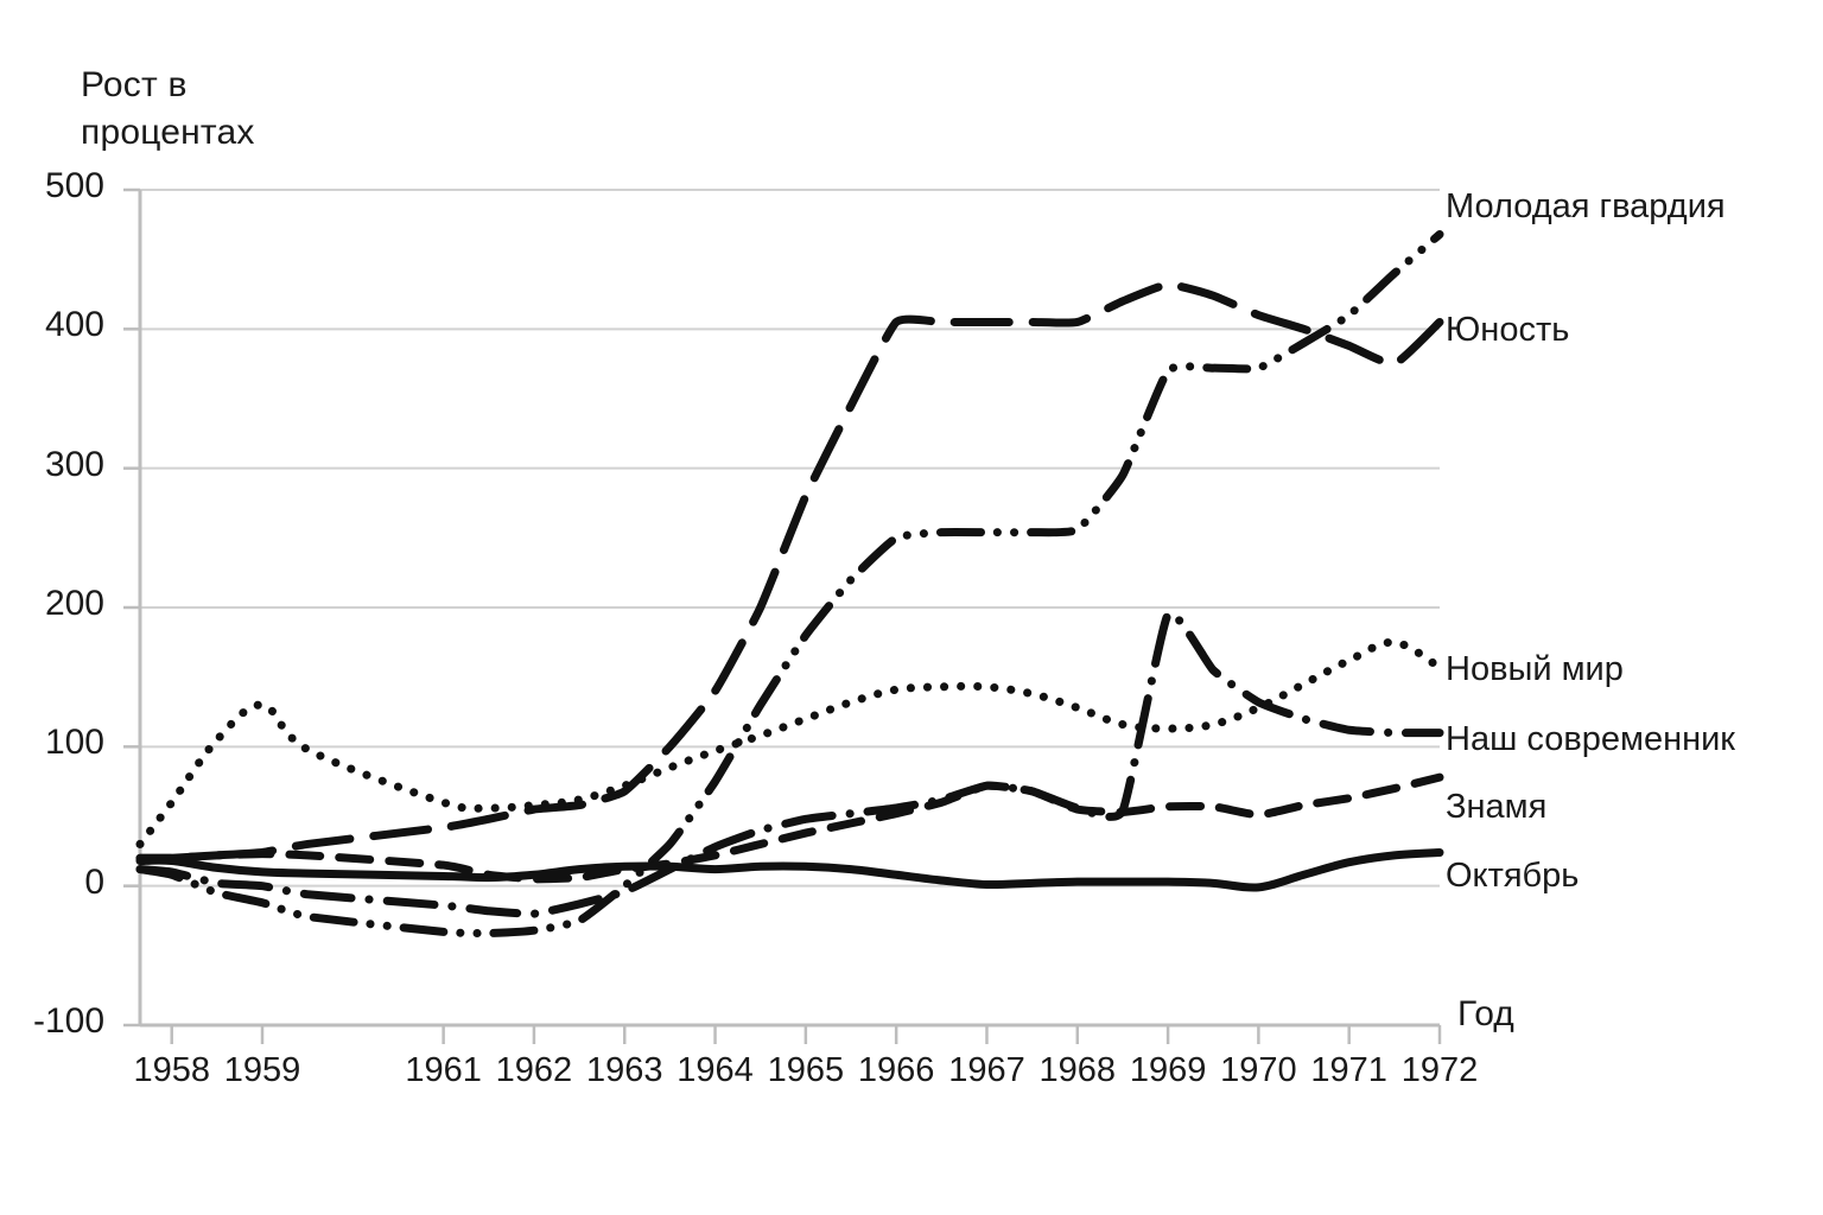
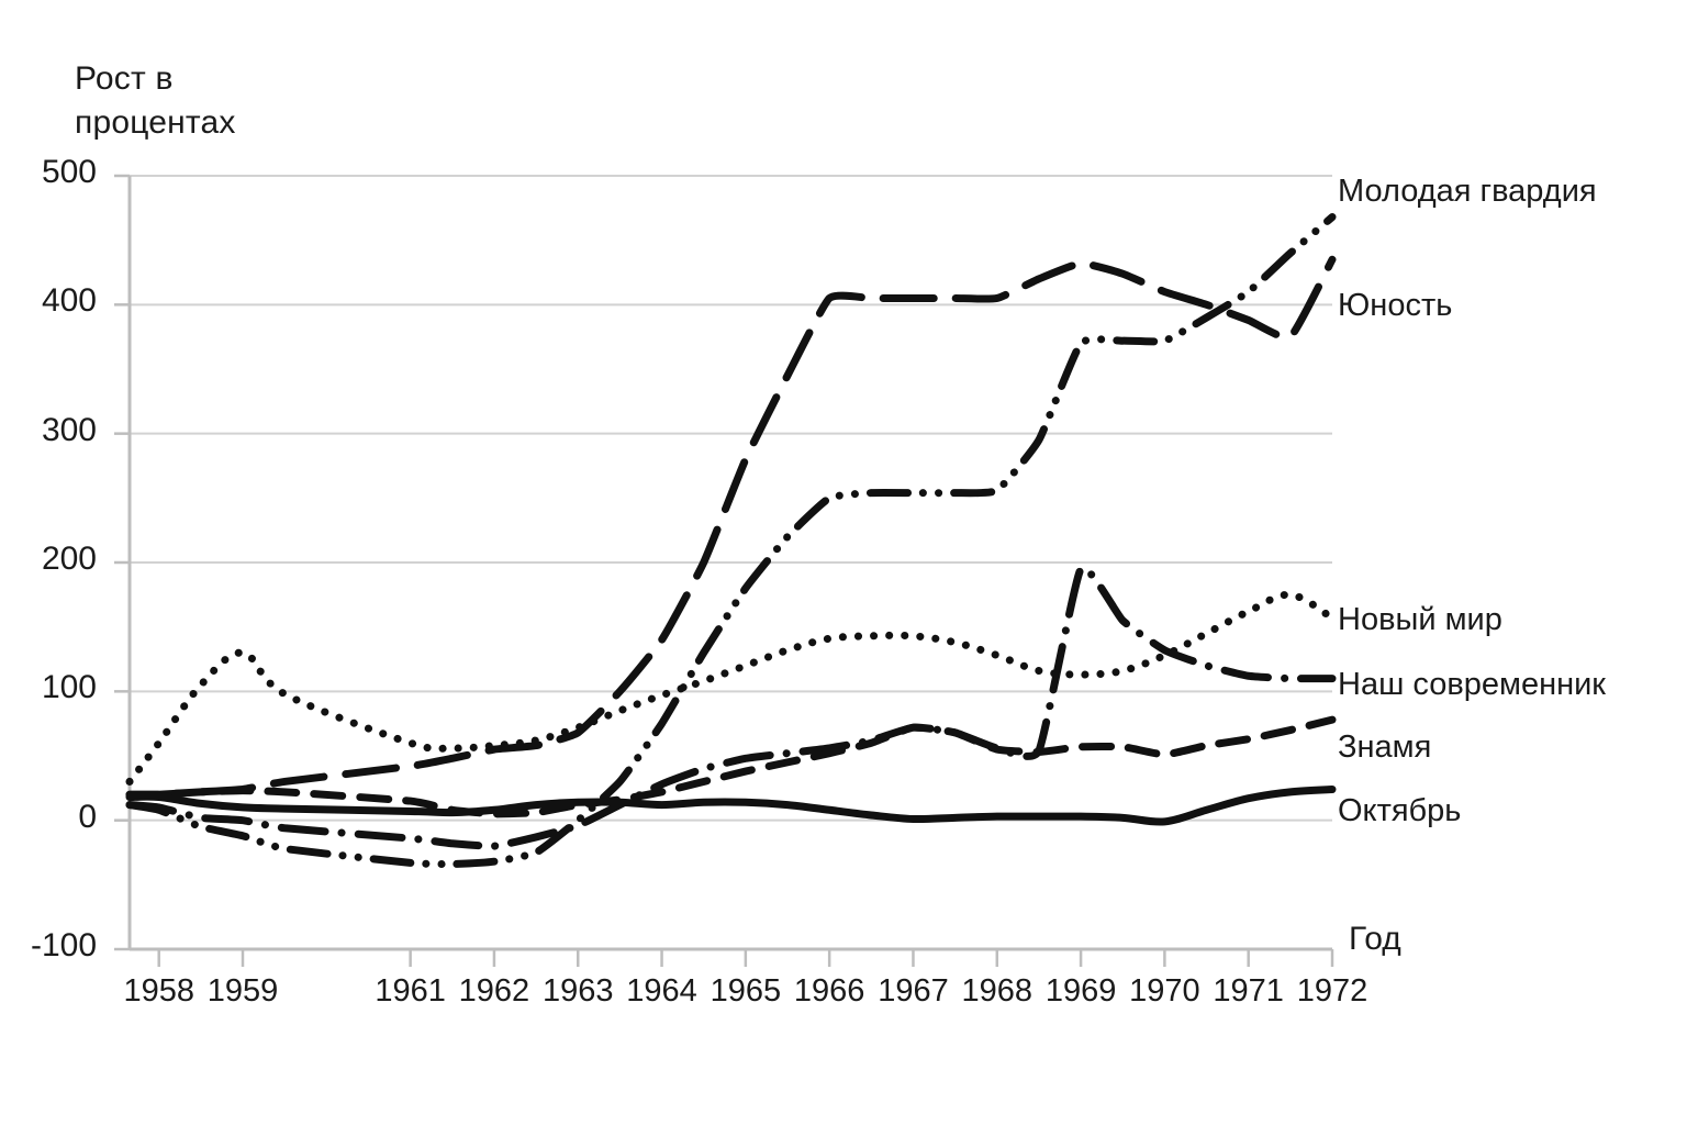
Юность/1972: 405 -> 435
